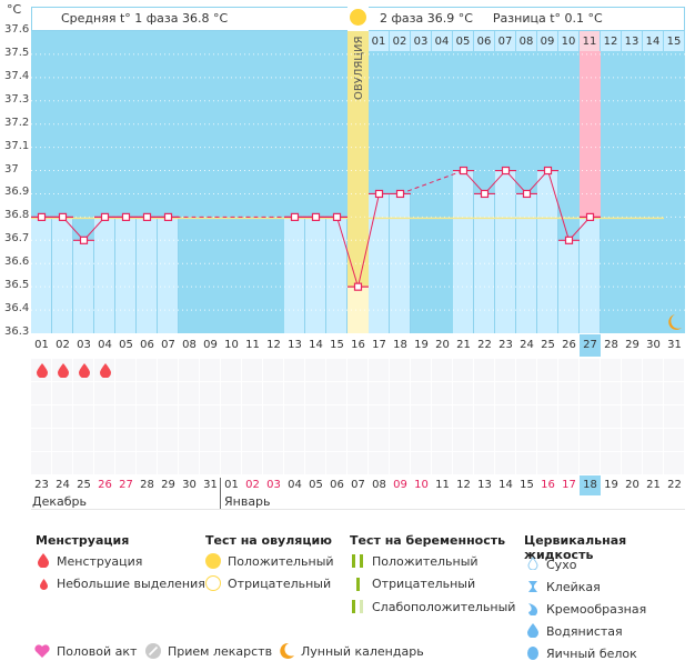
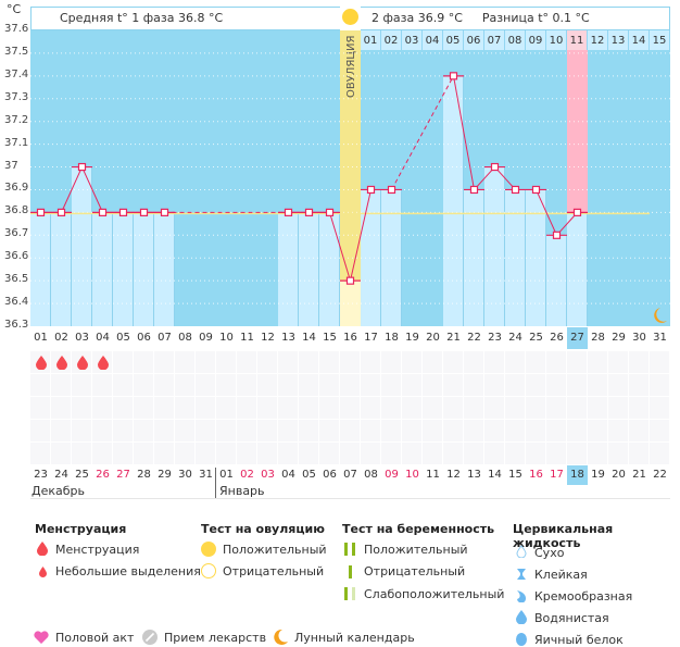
03: 36.7 -> 37.0
21: 37.0 -> 37.4
25: 37.0 -> 36.9
